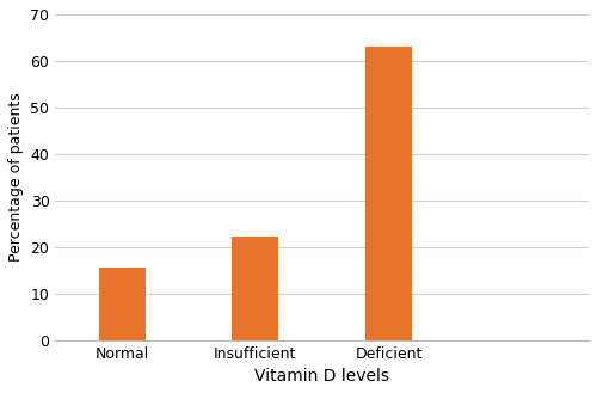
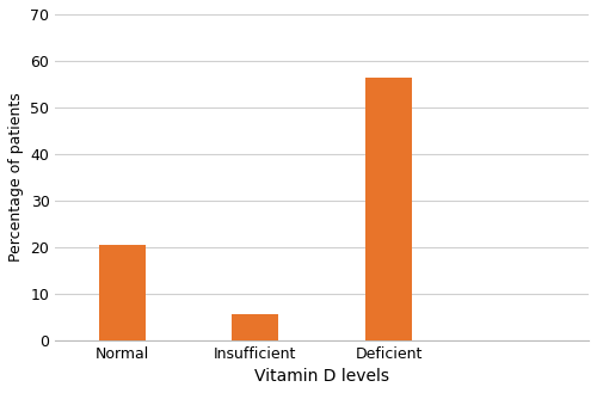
Normal: 15.5 -> 20.5
Insufficient: 22.3 -> 5.5
Deficient: 63.0 -> 56.5
